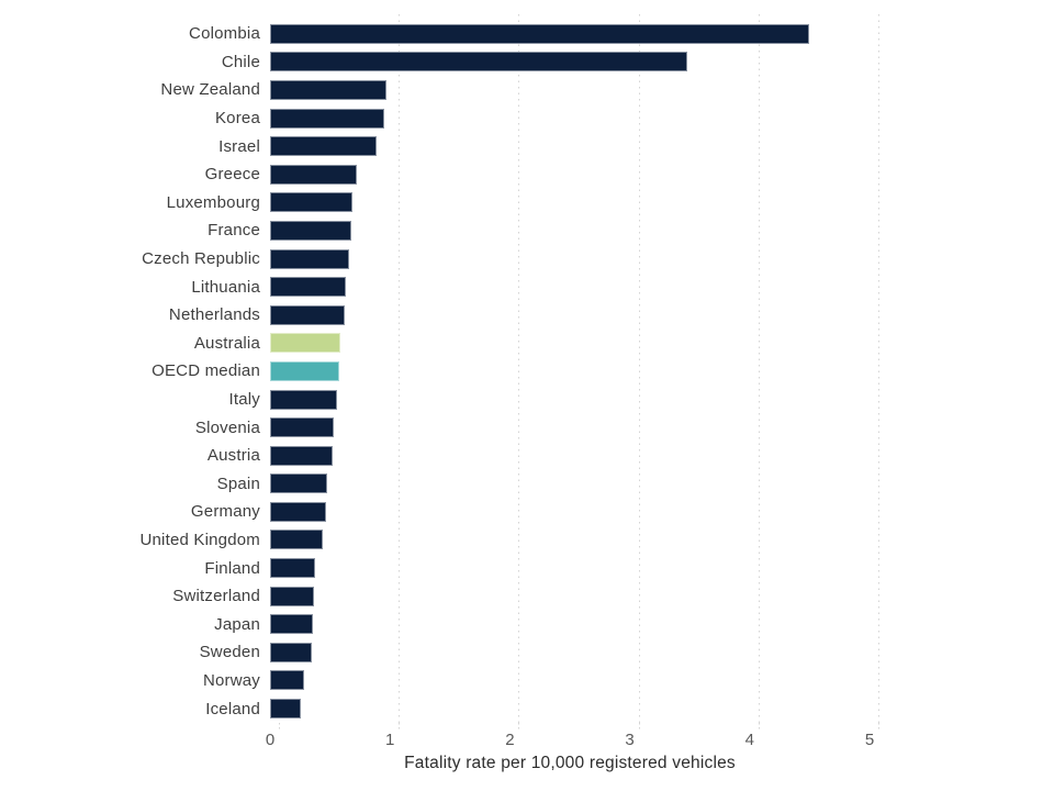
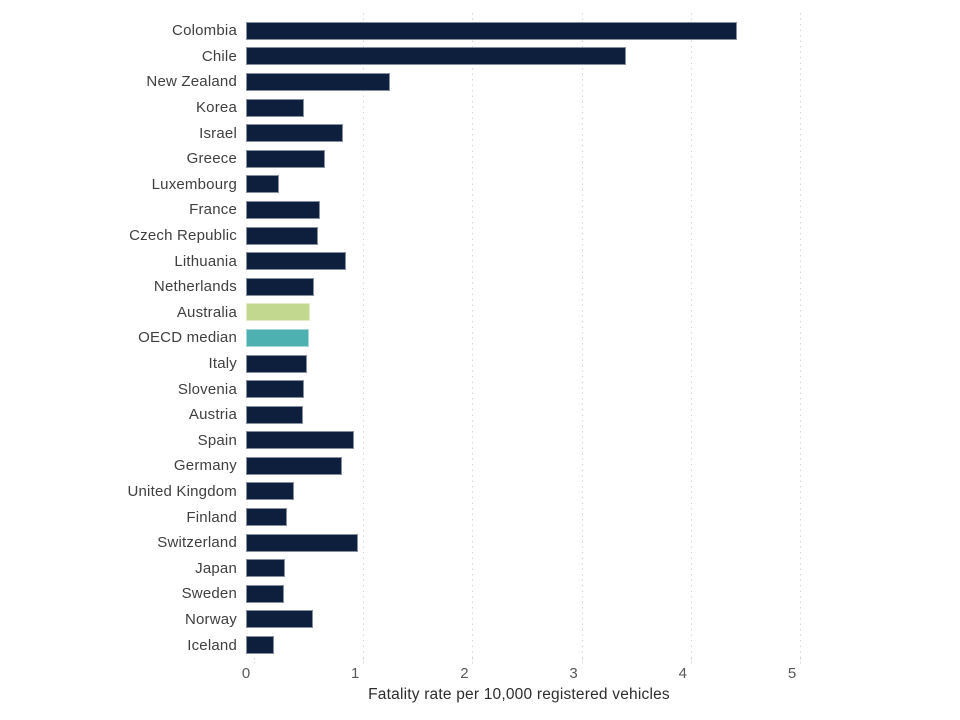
New Zealand: 0.97 -> 1.32
Korea: 0.95 -> 0.53
Luxembourg: 0.69 -> 0.30
Lithuania: 0.63 -> 0.92
Spain: 0.48 -> 0.99
Germany: 0.47 -> 0.88
Switzerland: 0.37 -> 1.03
Norway: 0.28 -> 0.61
